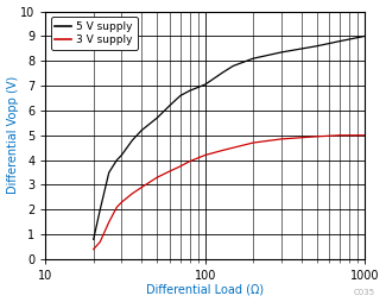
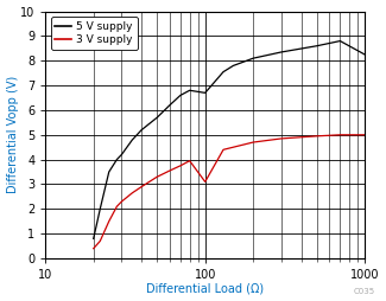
5 V supply/100: 7.05 -> 6.70
3 V supply/100: 4.20 -> 3.10
5 V supply/1000: 9.00 -> 8.25
